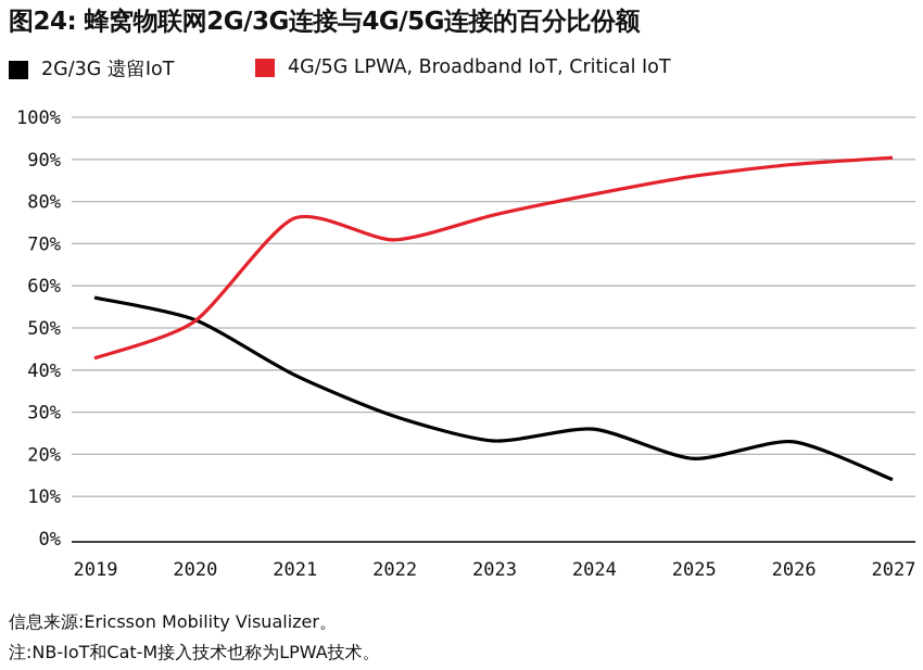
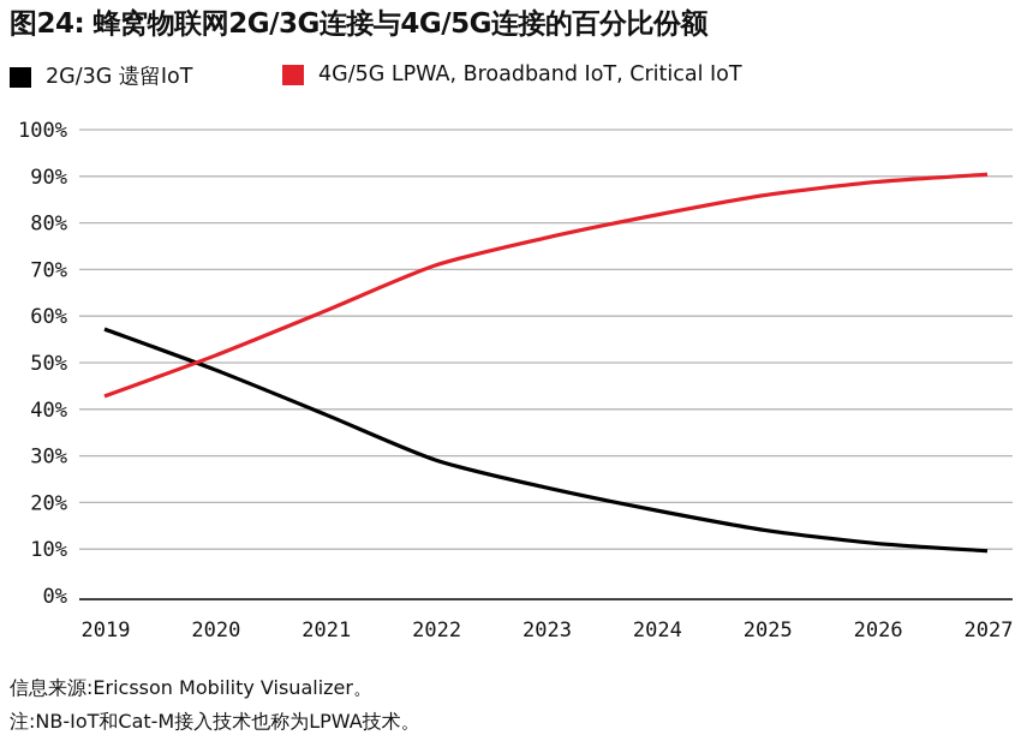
2G/3G 遗留IoT/2020: 52% -> 48%
4G/5G LPWA, Broadband IoT, Critical IoT/2021: 76% -> 61%
2G/3G 遗留IoT/2024: 26% -> 18%
2G/3G 遗留IoT/2025: 19% -> 14%
2G/3G 遗留IoT/2026: 23% -> 11%
2G/3G 遗留IoT/2027: 14% -> 10%
